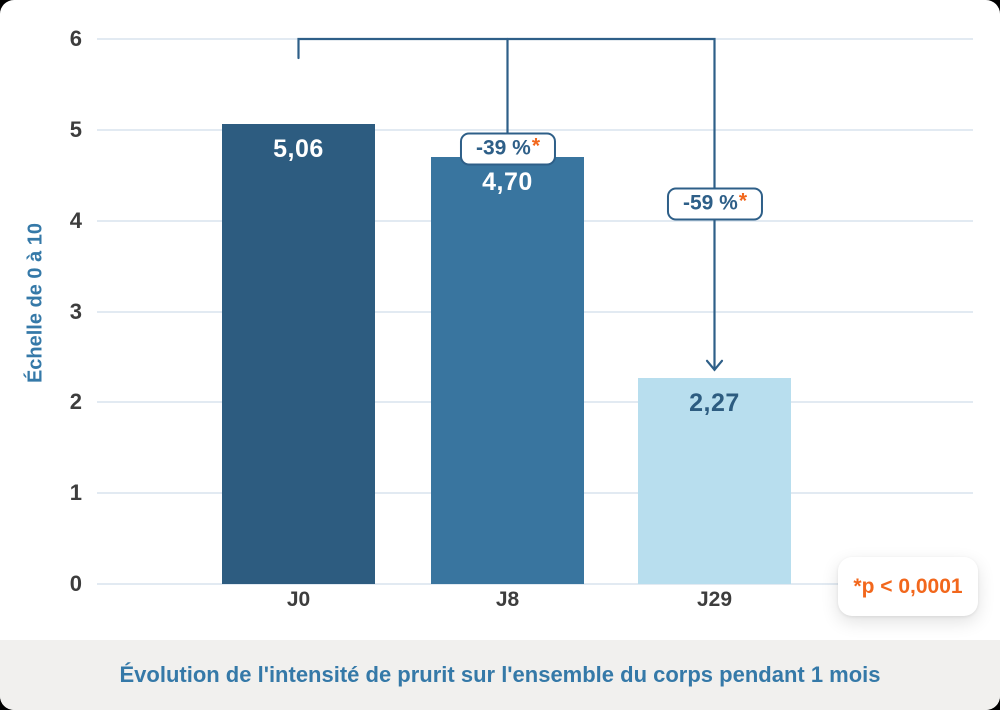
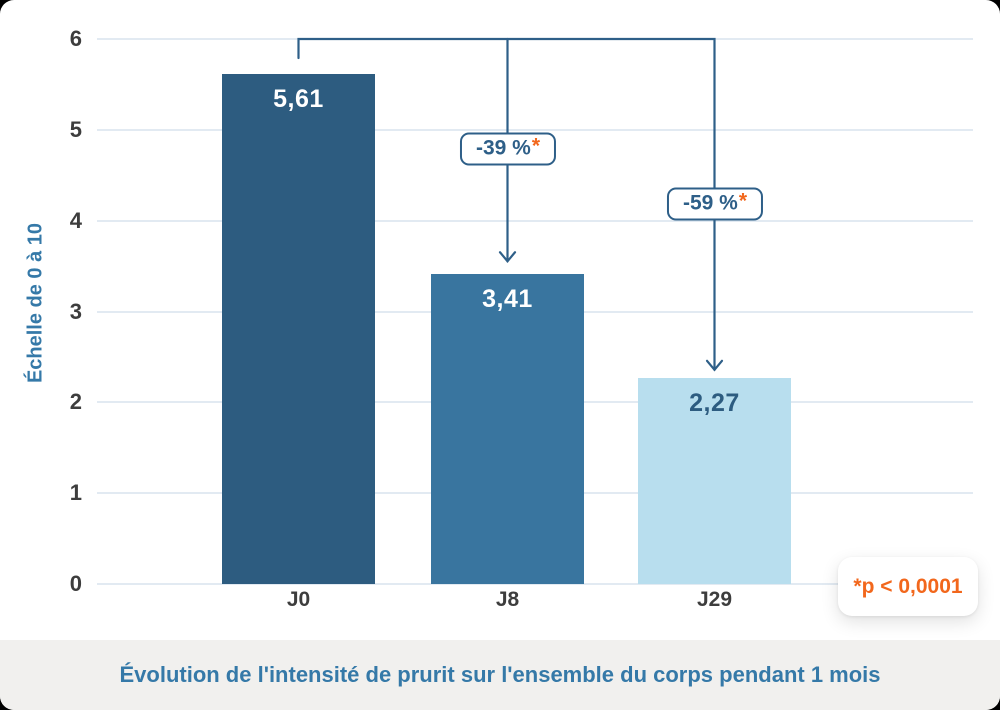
J0: 5,06 -> 5,61
J8: 4,70 -> 3,41
